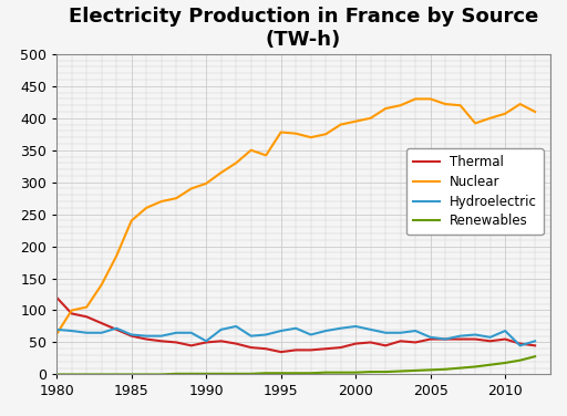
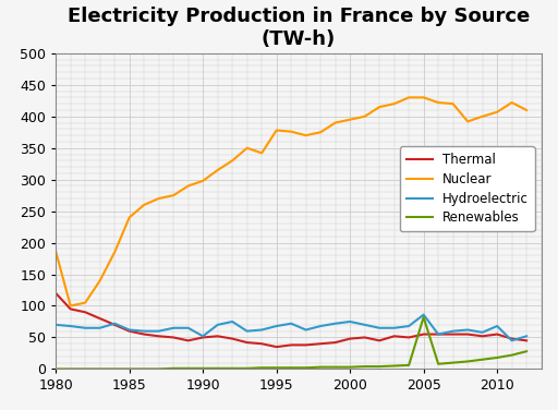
Nuclear/1980: 63 -> 186
Hydroelectric/2005: 58 -> 86
Renewables/2005: 7 -> 82
